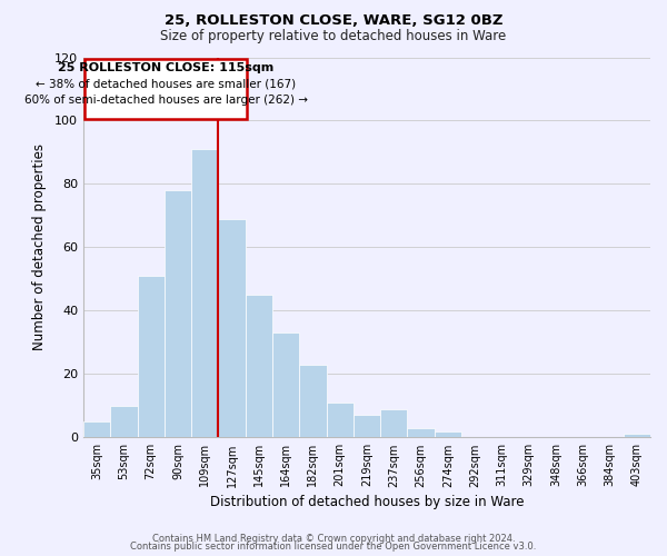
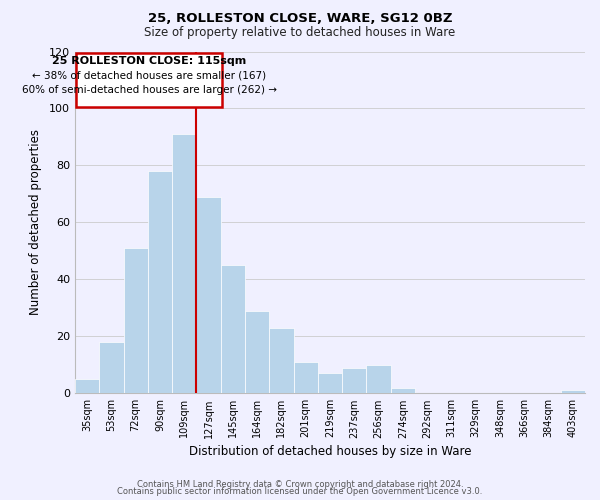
53sqm: 10 -> 18
164sqm: 33 -> 29
256sqm: 3 -> 10
